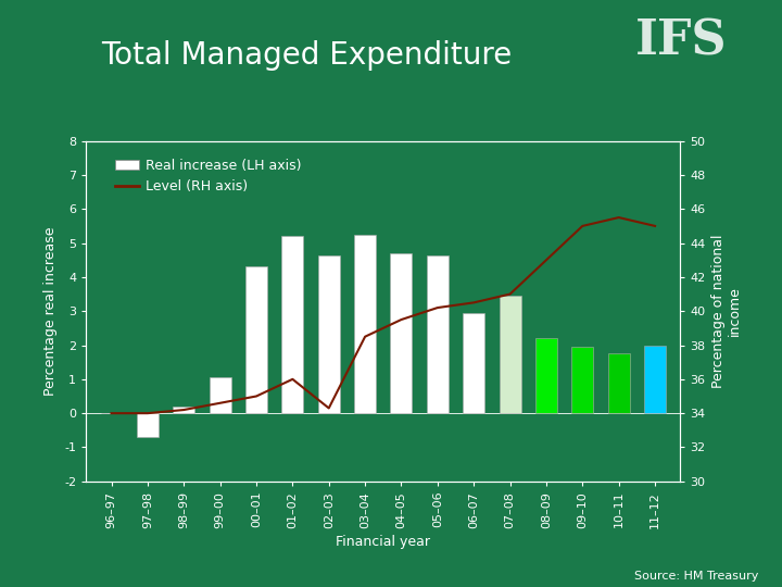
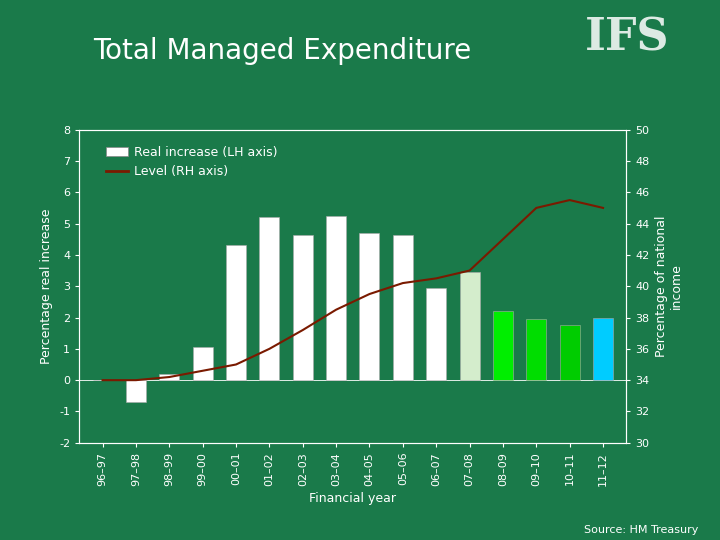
Level (RH axis)/02–03: 34.3 -> 37.2
